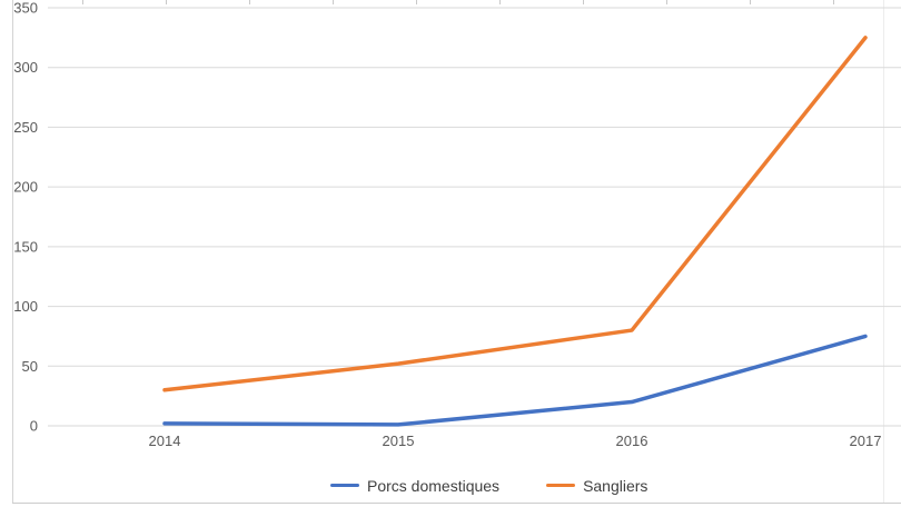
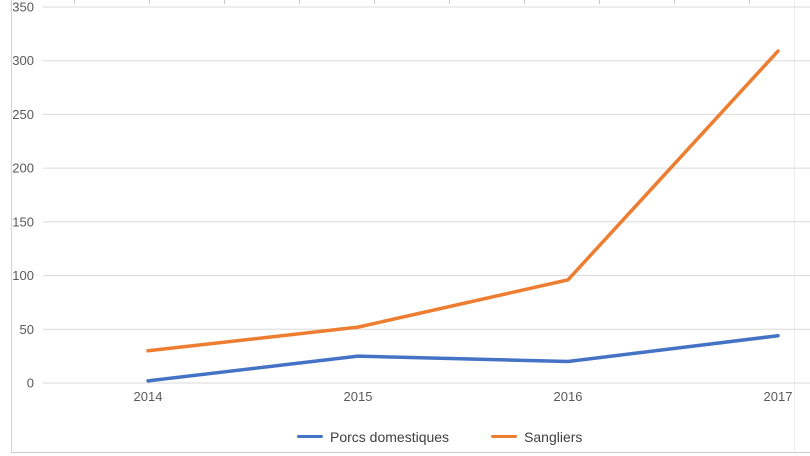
Porcs domestiques/2015: 1 -> 25
Sangliers/2016: 80 -> 96
Porcs domestiques/2017: 75 -> 44
Sangliers/2017: 325 -> 309
